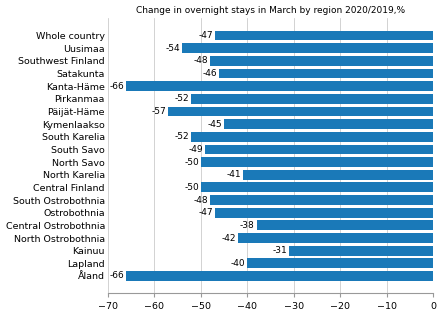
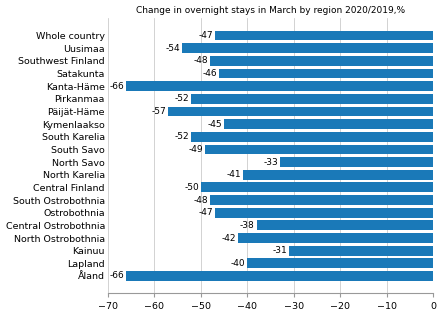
North Savo: -50 -> -33
